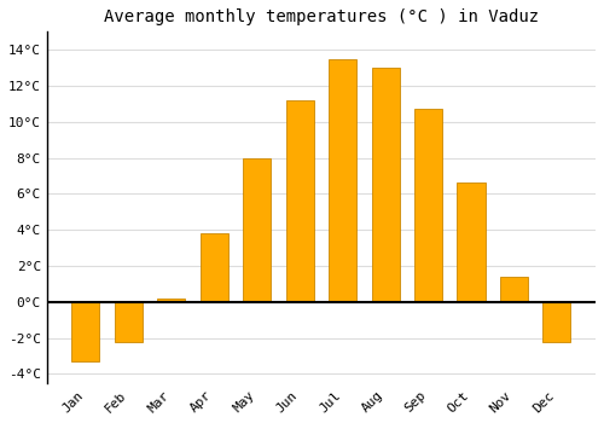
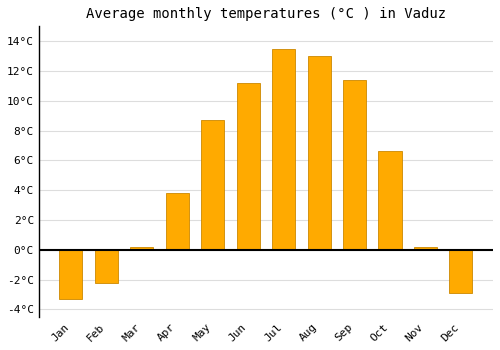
May: 8.0°C -> 8.7°C
Sep: 10.7°C -> 11.4°C
Nov: 1.4°C -> 0.2°C
Dec: -2.2°C -> -2.9°C
